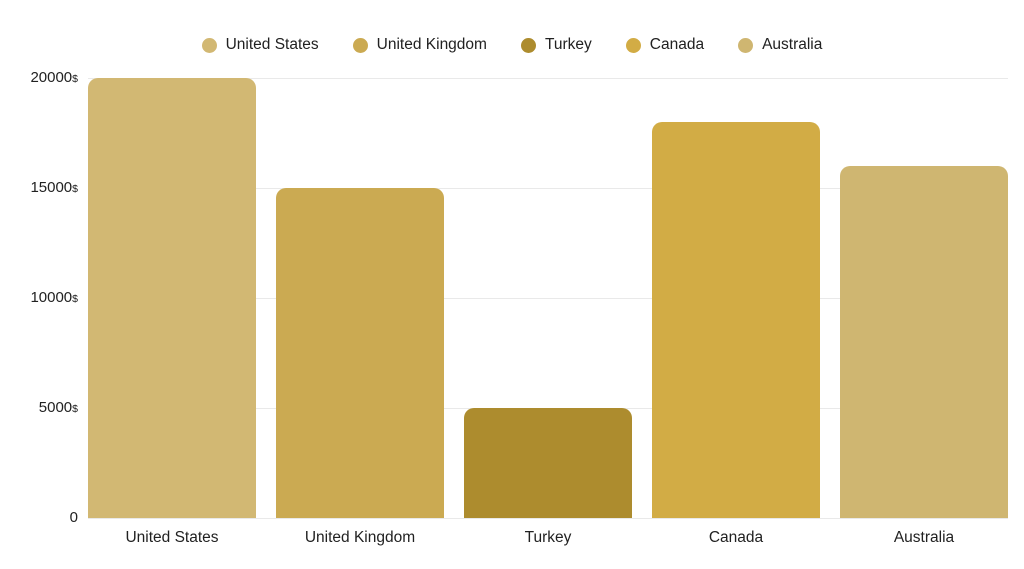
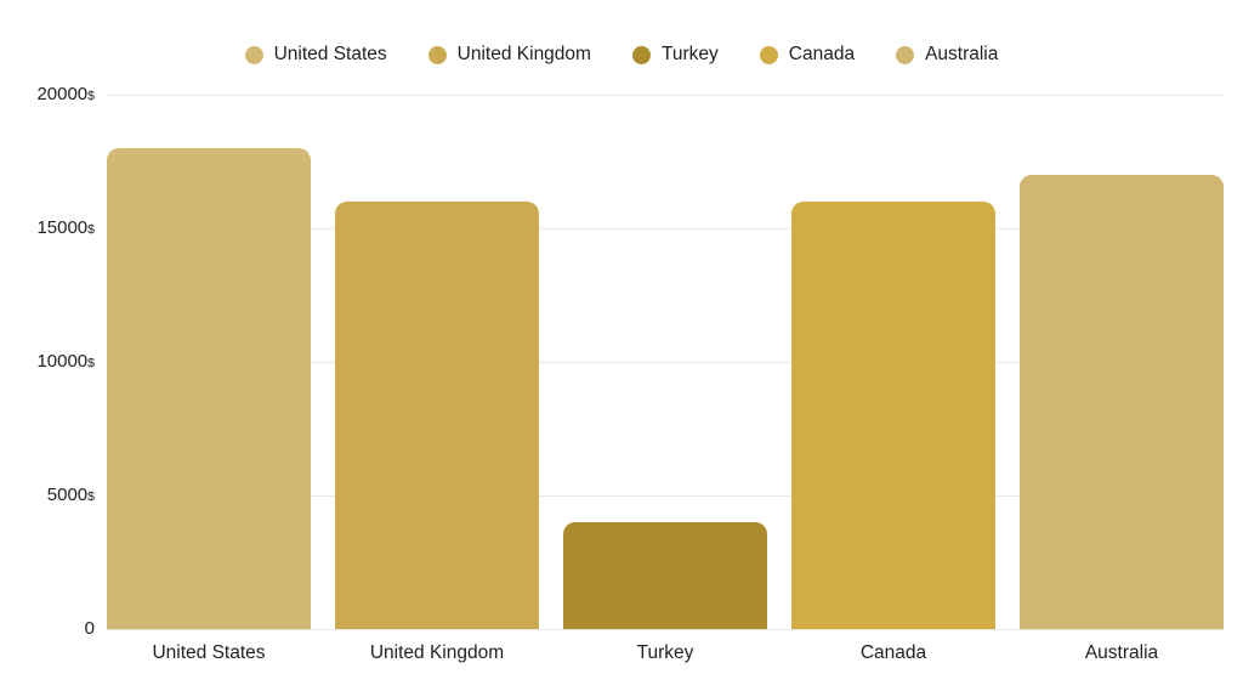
United States: 20000 -> 18000
United Kingdom: 15000 -> 16000
Turkey: 5000 -> 4000
Canada: 18000 -> 16000
Australia: 16000 -> 17000
